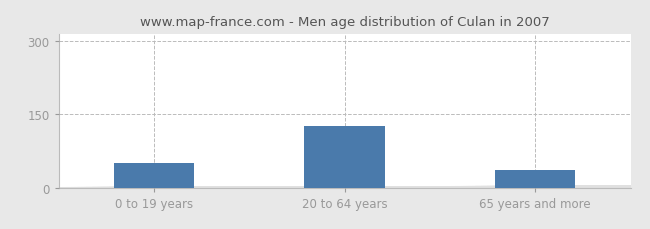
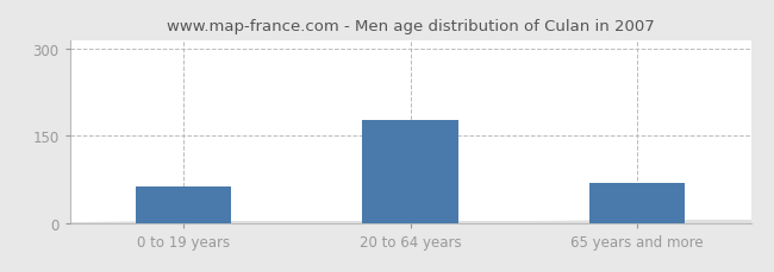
0 to 19 years: 50 -> 62
20 to 64 years: 125 -> 177
65 years and more: 35 -> 68
